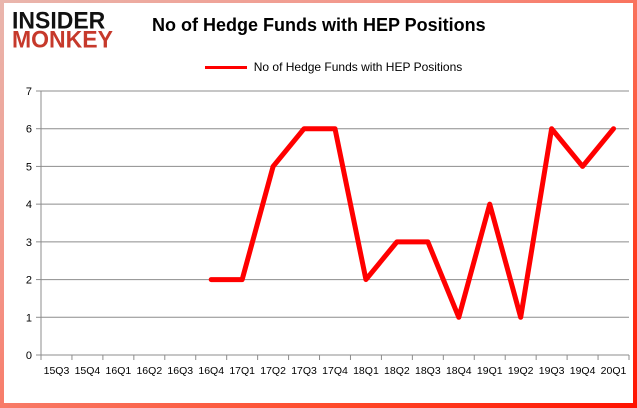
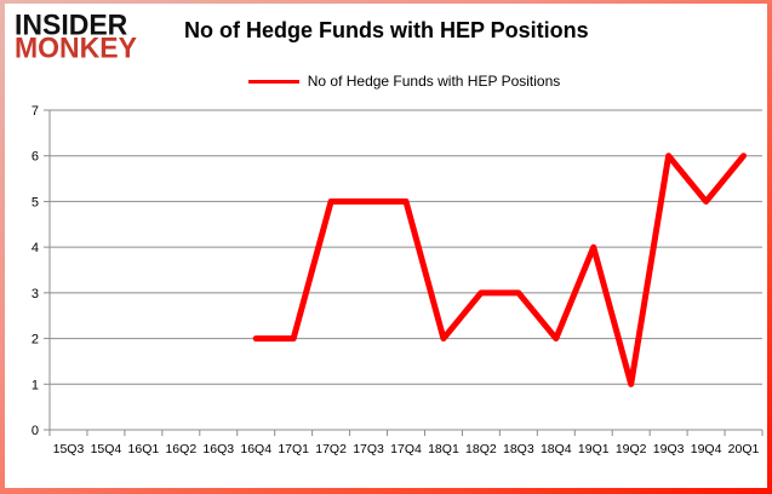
17Q3: 6 -> 5
17Q4: 6 -> 5
18Q4: 1 -> 2
